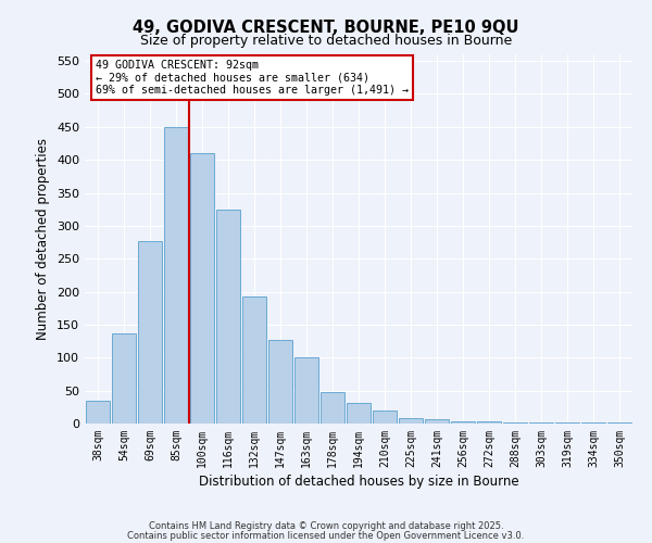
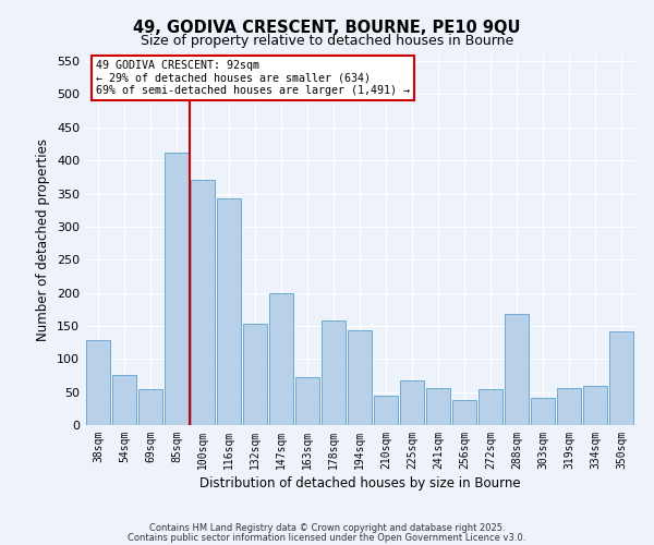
38sqm: 35 -> 128
54sqm: 137 -> 76
69sqm: 277 -> 54
85sqm: 450 -> 412
100sqm: 410 -> 370
116sqm: 325 -> 342
132sqm: 192 -> 154
147sqm: 127 -> 200
163sqm: 101 -> 72
178sqm: 47 -> 158
194sqm: 32 -> 144
210sqm: 20 -> 44
225sqm: 8 -> 68
241sqm: 6 -> 56
256sqm: 4 -> 38
272sqm: 3 -> 54
288sqm: 2 -> 168
303sqm: 2 -> 42
319sqm: 1 -> 56
334sqm: 1 -> 60
350sqm: 2 -> 142
